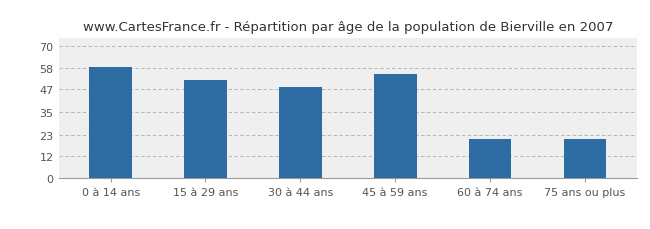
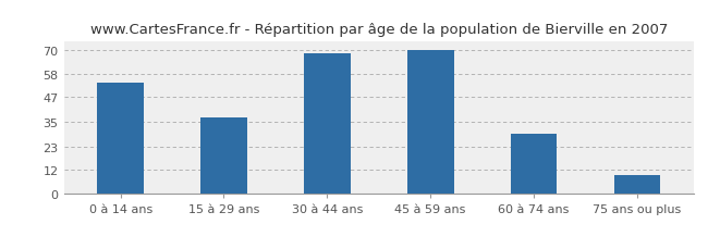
0 à 14 ans: 59 -> 54
15 à 29 ans: 52 -> 37
30 à 44 ans: 48 -> 68
45 à 59 ans: 55 -> 70
60 à 74 ans: 21 -> 29
75 ans ou plus: 21 -> 9
